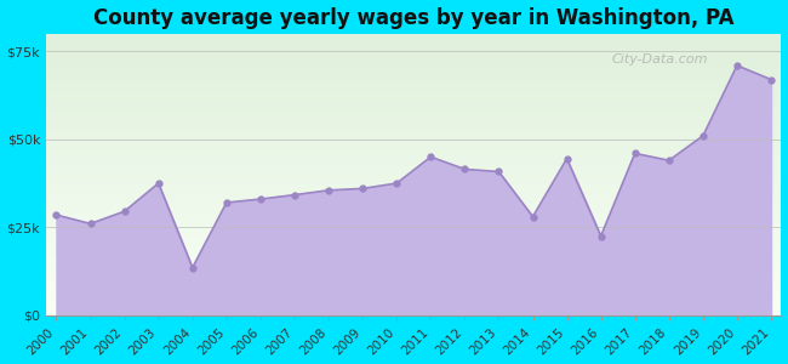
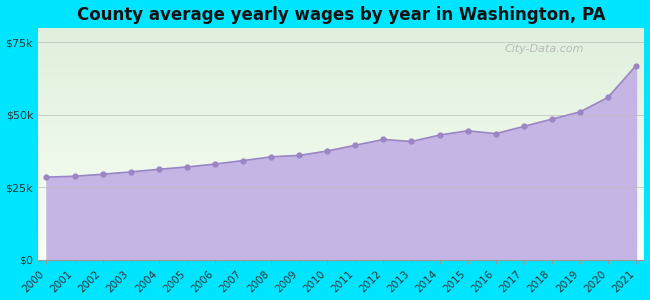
2001: $26.0k -> $28.8k
2003: $37.5k -> $30.3k
2004: $13.5k -> $31.2k
2011: $45.0k -> $39.5k
2014: $28.0k -> $43.0k
2016: $22.5k -> $43.5k
2018: $44.0k -> $48.5k
2020: $71.0k -> $56.0k
